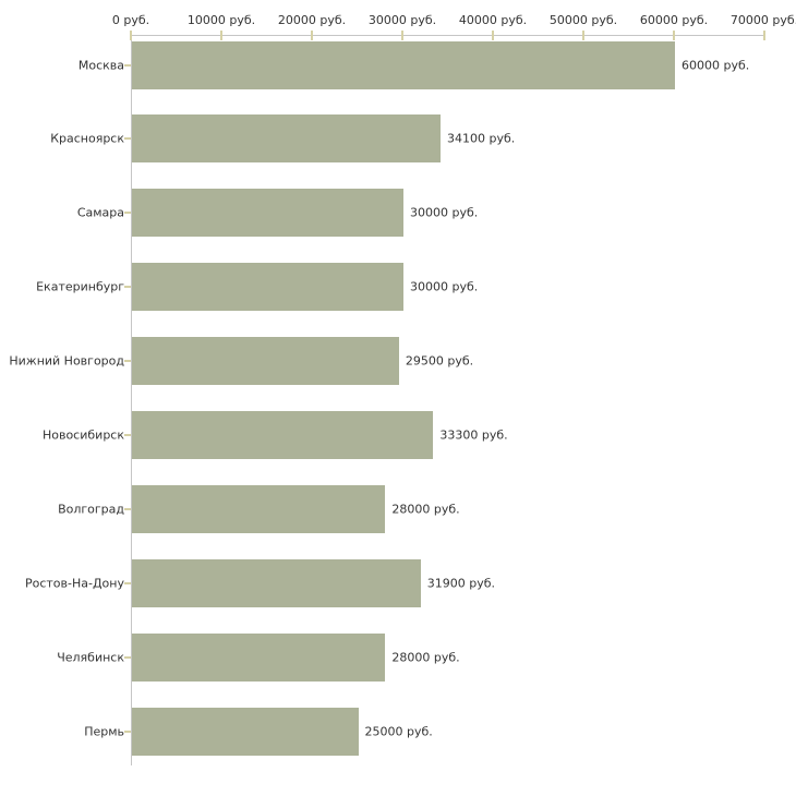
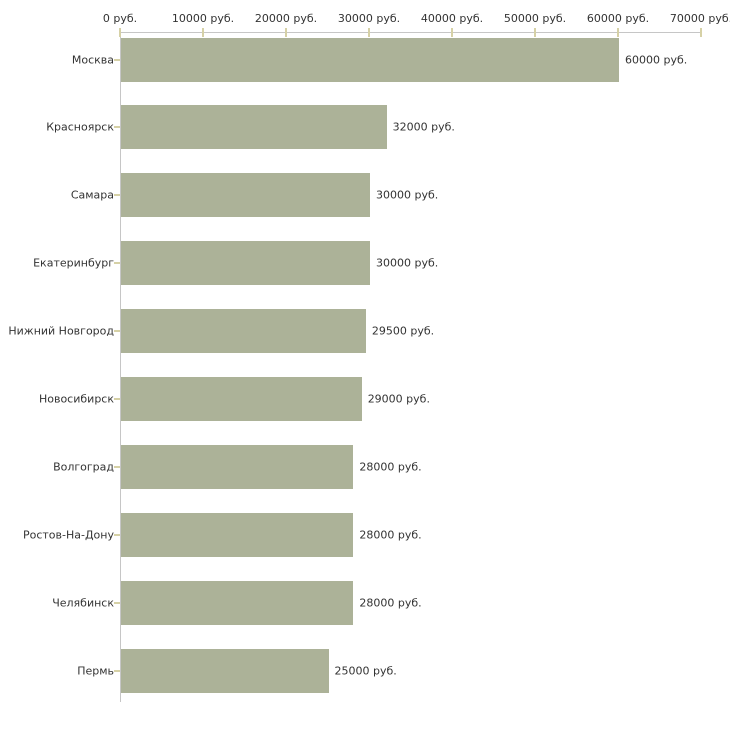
Красноярск: 34100 -> 32000
Новосибирск: 33300 -> 29000
Ростов-На-Дону: 31900 -> 28000
